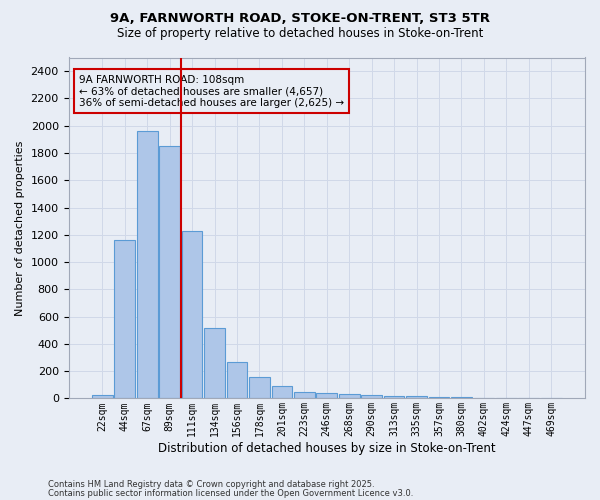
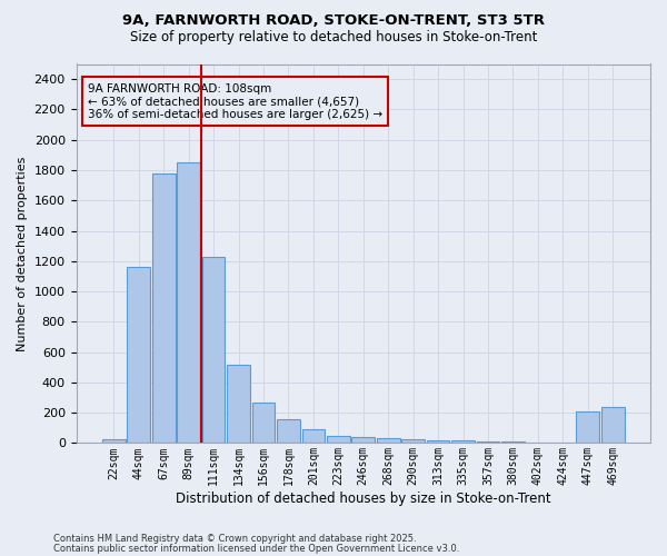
67sqm: 1960 -> 1780
447sqm: 0 -> 210
469sqm: 0 -> 240
